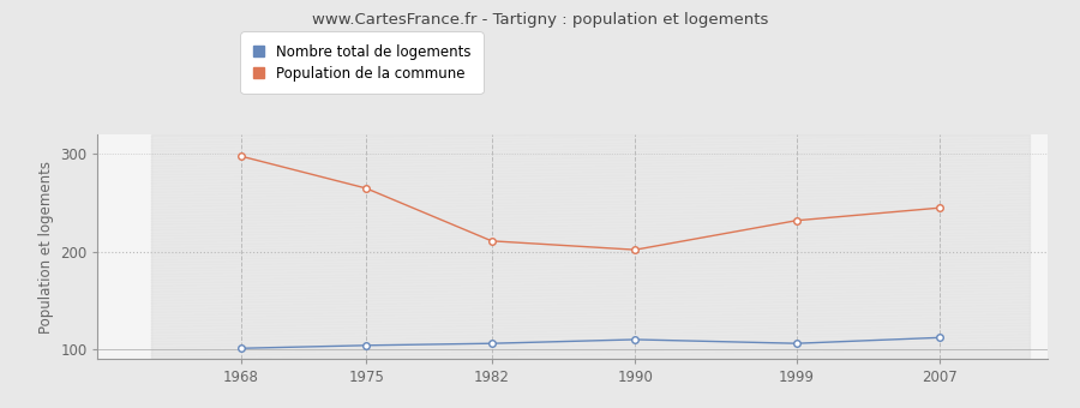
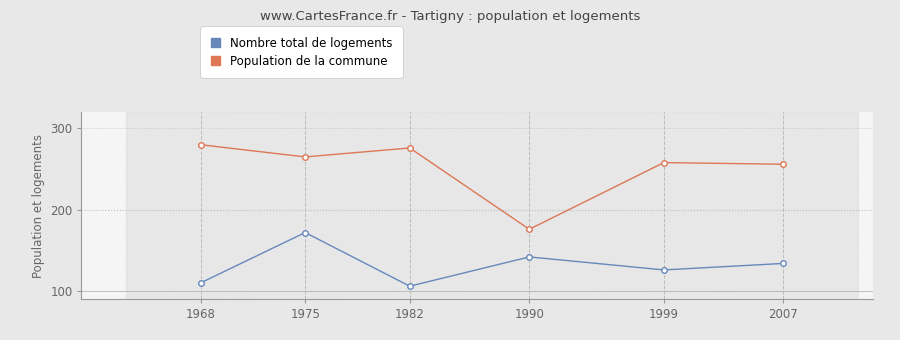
Nombre total de logements/1968: 101 -> 110
Population de la commune/1968: 298 -> 280
Nombre total de logements/1975: 104 -> 172
Population de la commune/1982: 211 -> 276
Nombre total de logements/1990: 110 -> 142
Population de la commune/1990: 202 -> 176
Nombre total de logements/1999: 106 -> 126
Population de la commune/1999: 232 -> 258
Nombre total de logements/2007: 112 -> 134
Population de la commune/2007: 245 -> 256
